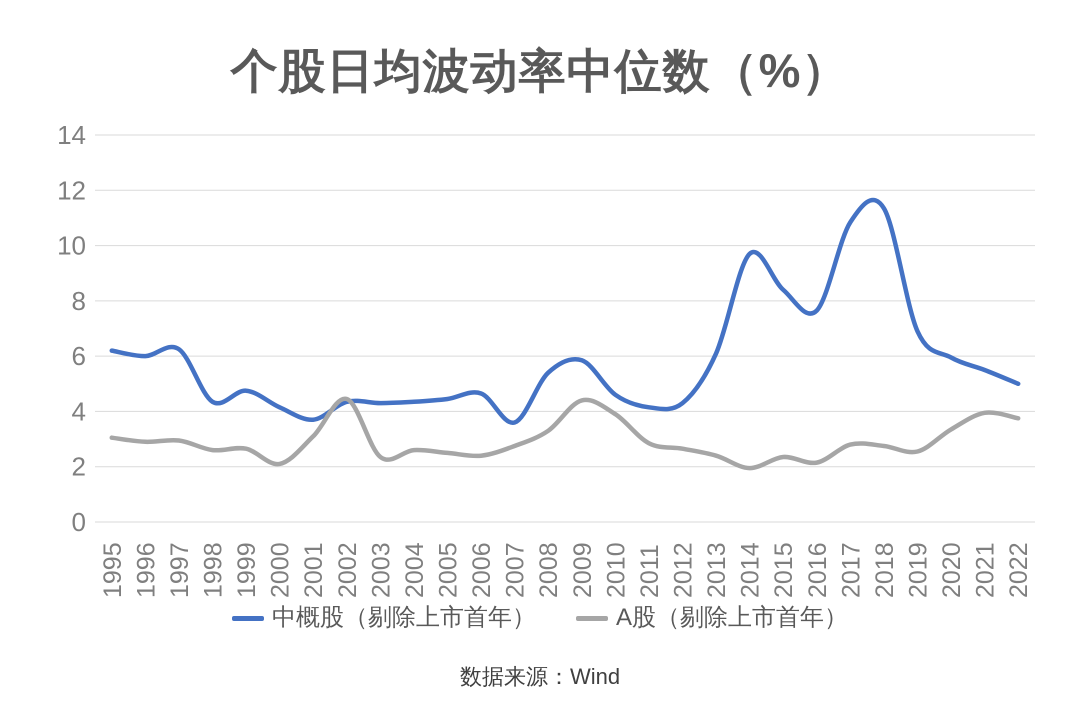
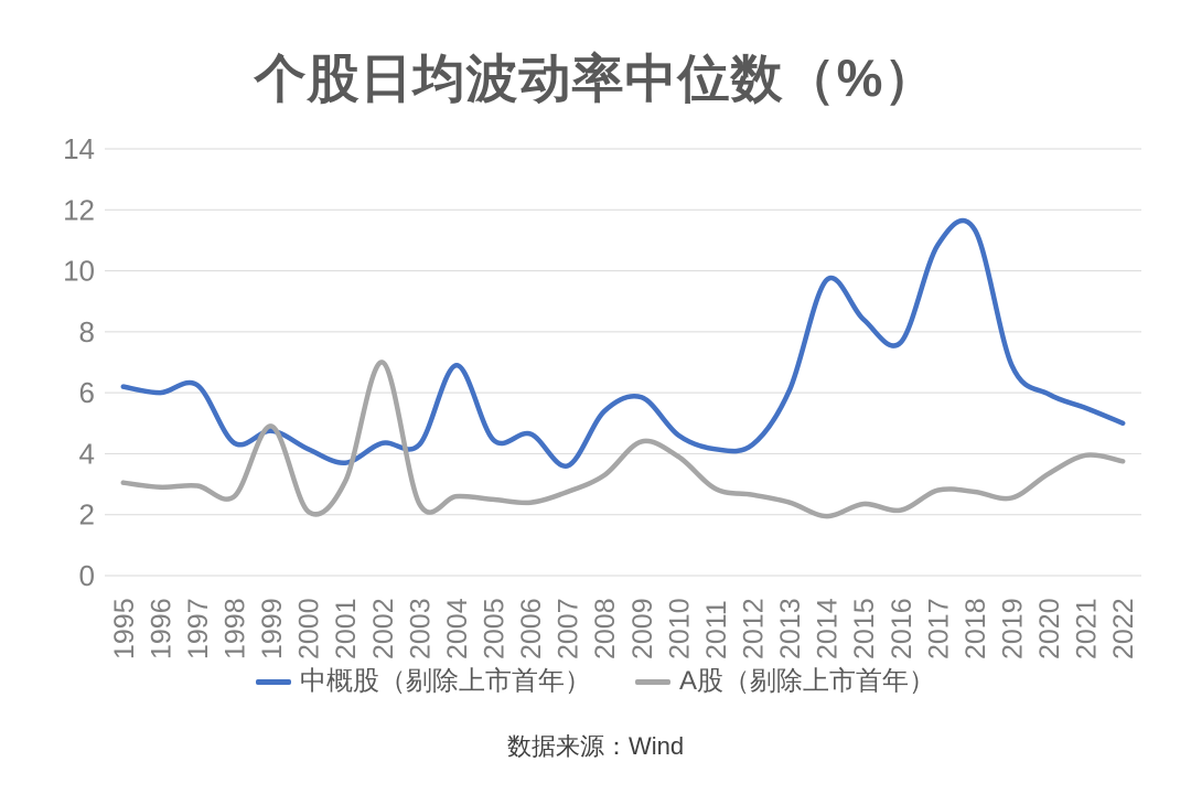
A股（剔除上市首年）/1999: 2.6 -> 4.9
A股（剔除上市首年）/2002: 4.5 -> 7.0
中概股（剔除上市首年）/2004: 4.3 -> 6.9
